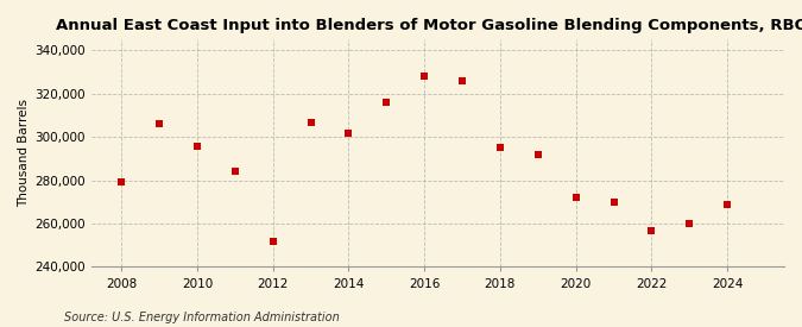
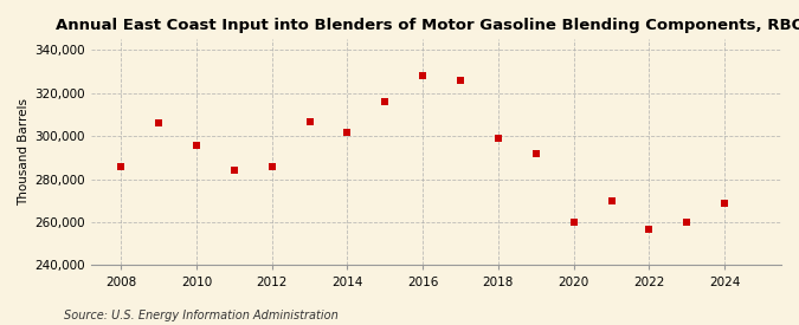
2008: 279,000 -> 286,000
2012: 252,000 -> 286,000
2018: 295,000 -> 299,000
2020: 272,000 -> 260,000
